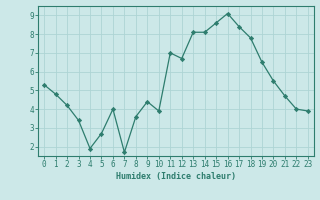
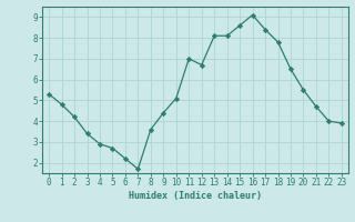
4: 1.9 -> 2.9
6: 4.0 -> 2.2
10: 3.9 -> 5.1
